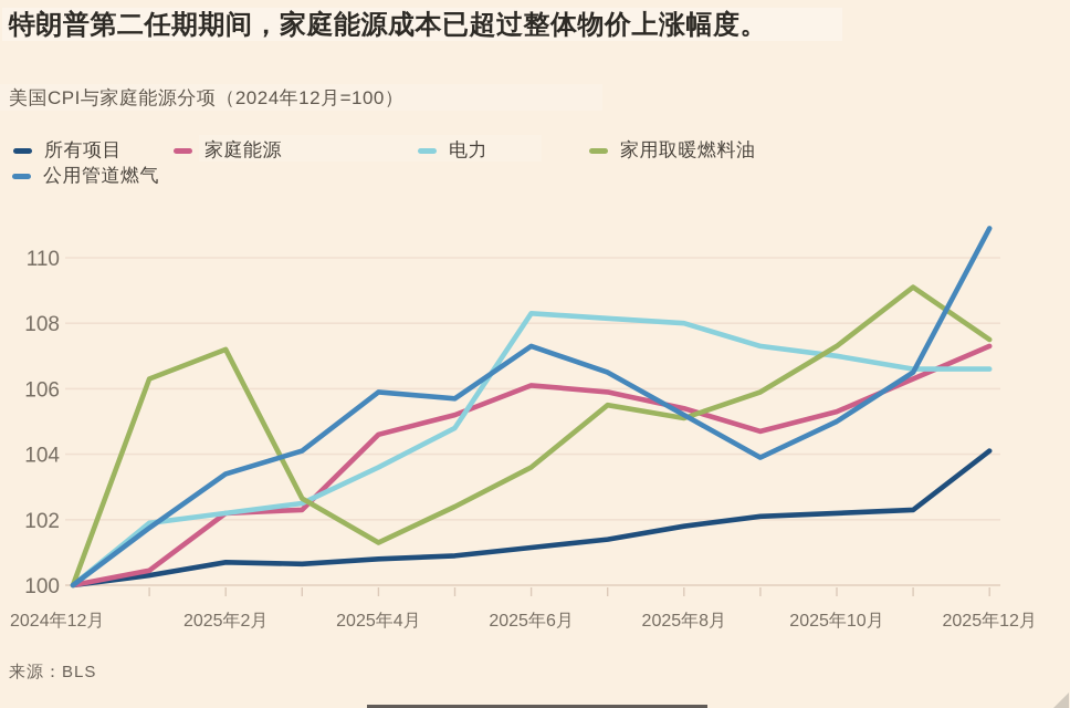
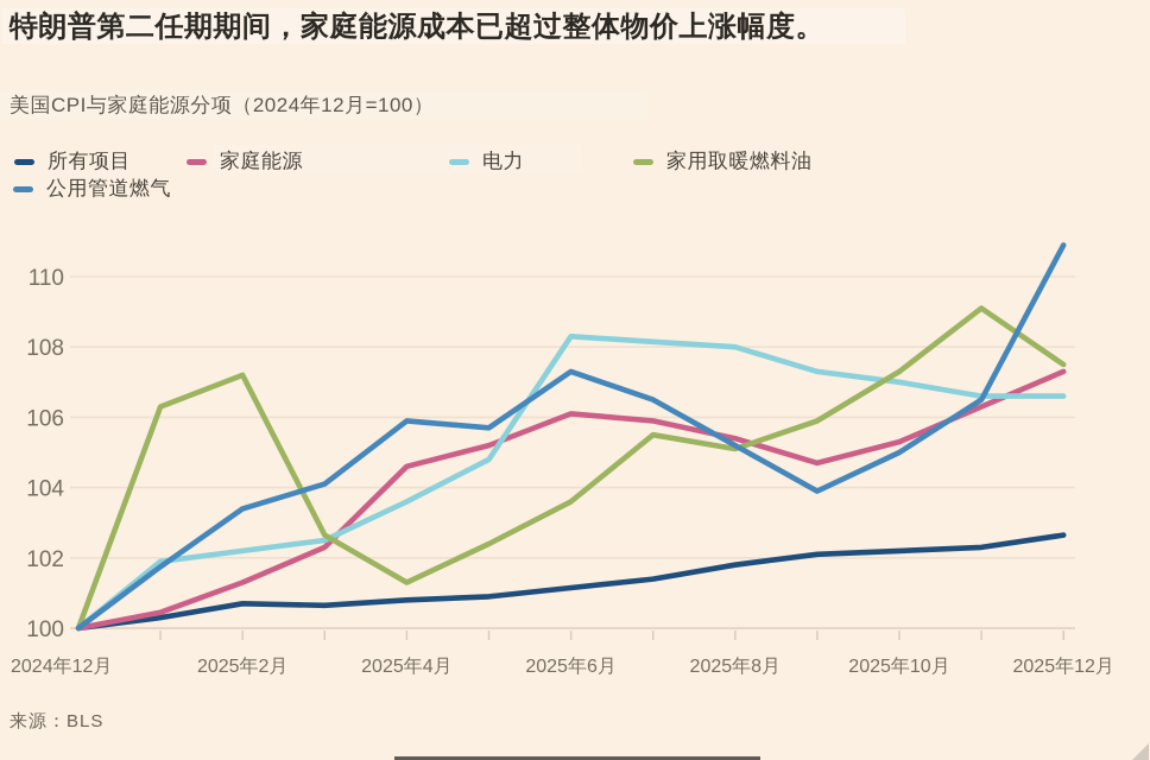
家庭能源/2025年2月: 102.2 -> 101.3
所有项目/2025年12月: 104.1 -> 102.7
